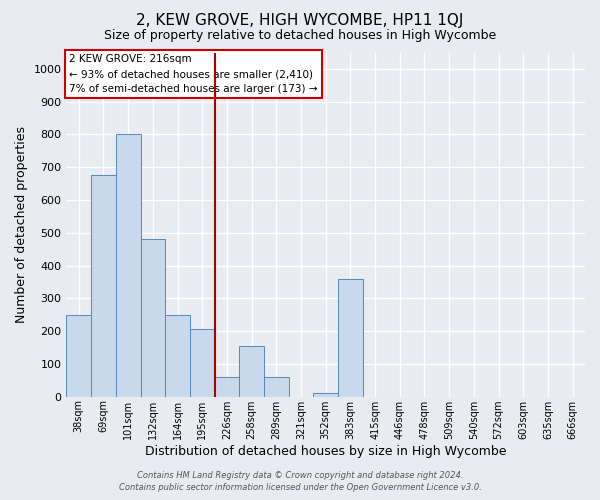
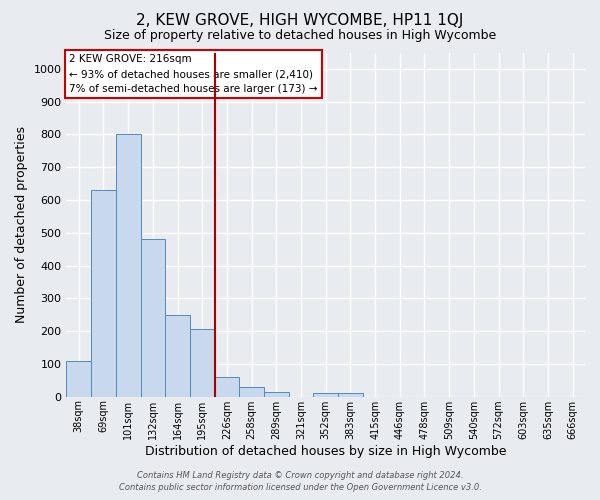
38sqm: 250 -> 110
69sqm: 675 -> 630
258sqm: 155 -> 30
289sqm: 60 -> 15
383sqm: 360 -> 10
